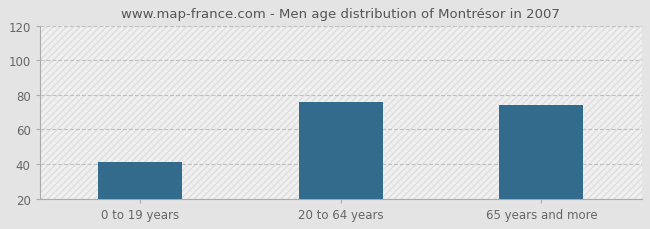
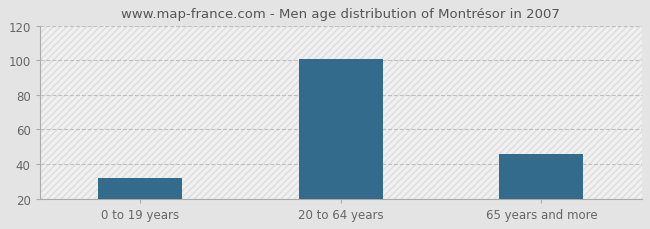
0 to 19 years: 41 -> 32
20 to 64 years: 76 -> 101
65 years and more: 74 -> 46
